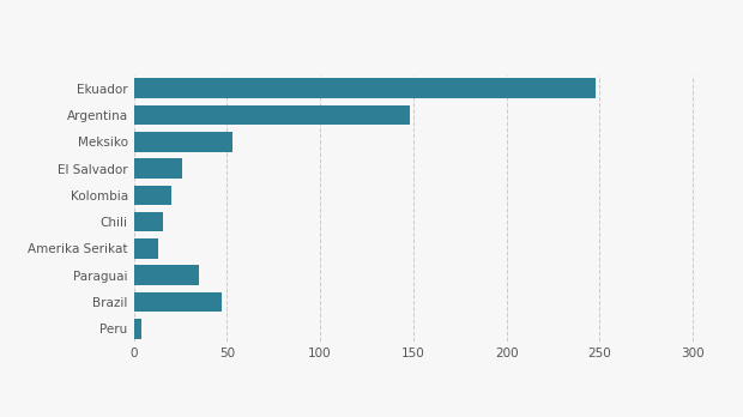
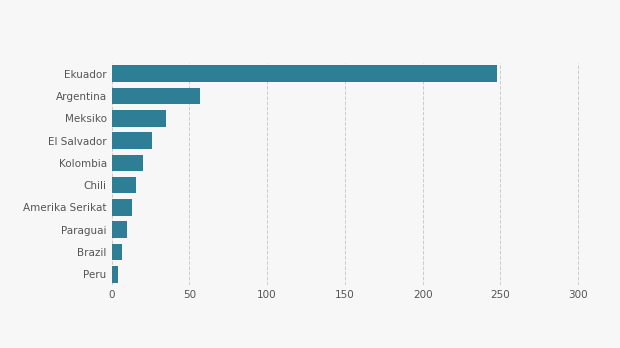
Argentina: 148 -> 57
Meksiko: 53 -> 35
Paraguai: 35 -> 10
Brazil: 47 -> 7
